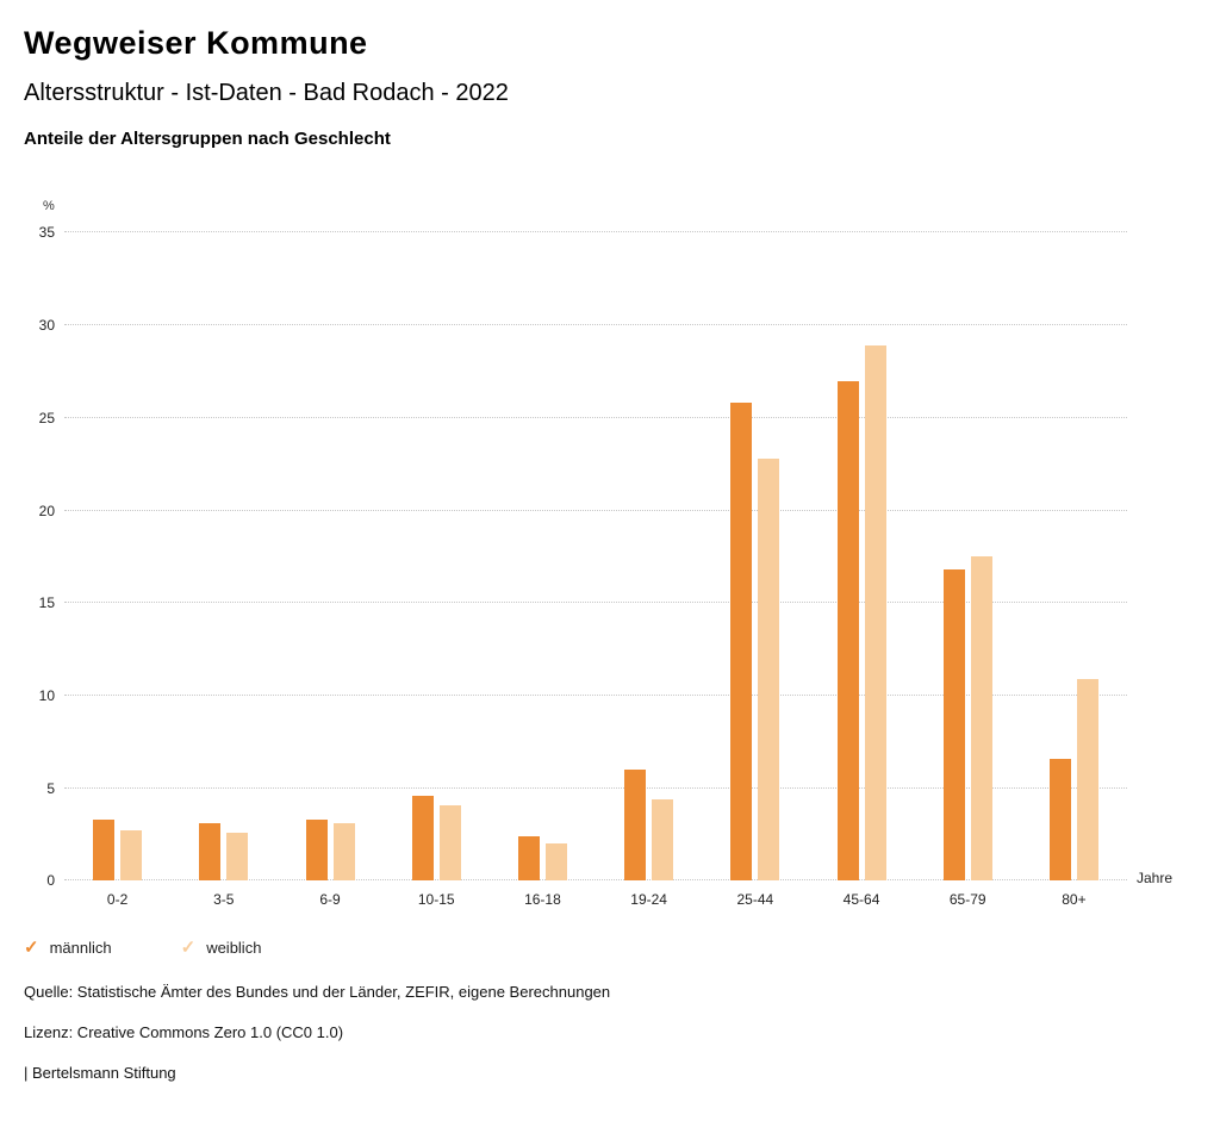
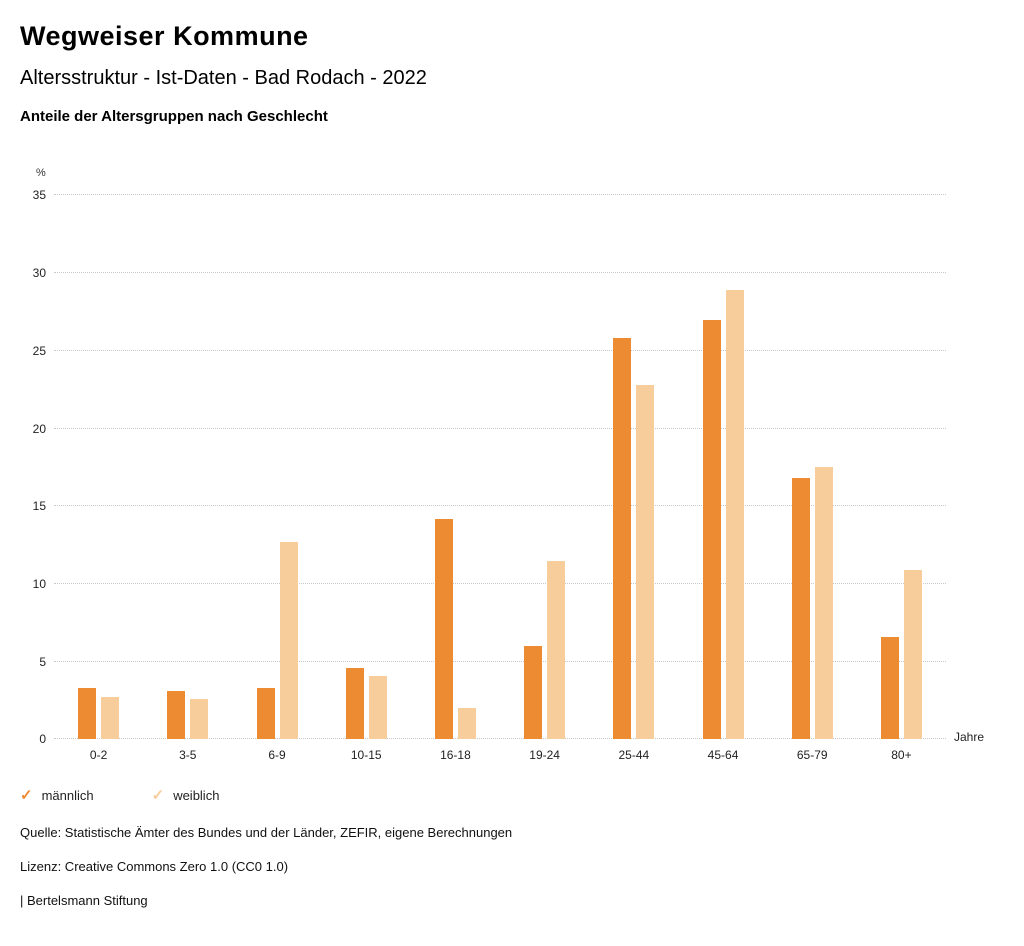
weiblich/6-9: 3.1 -> 12.7
männlich/16-18: 2.4 -> 14.2
weiblich/19-24: 4.4 -> 11.5
